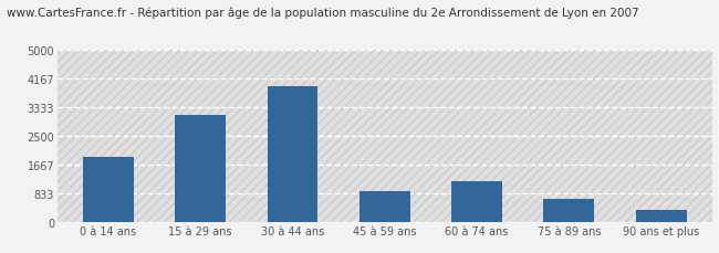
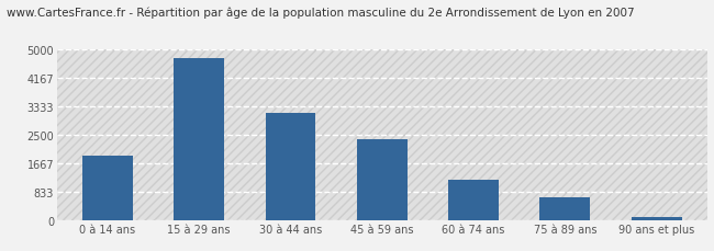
15 à 29 ans: 3100 -> 4750
30 à 44 ans: 3950 -> 3150
45 à 59 ans: 900 -> 2380
90 ans et plus: 350 -> 120
